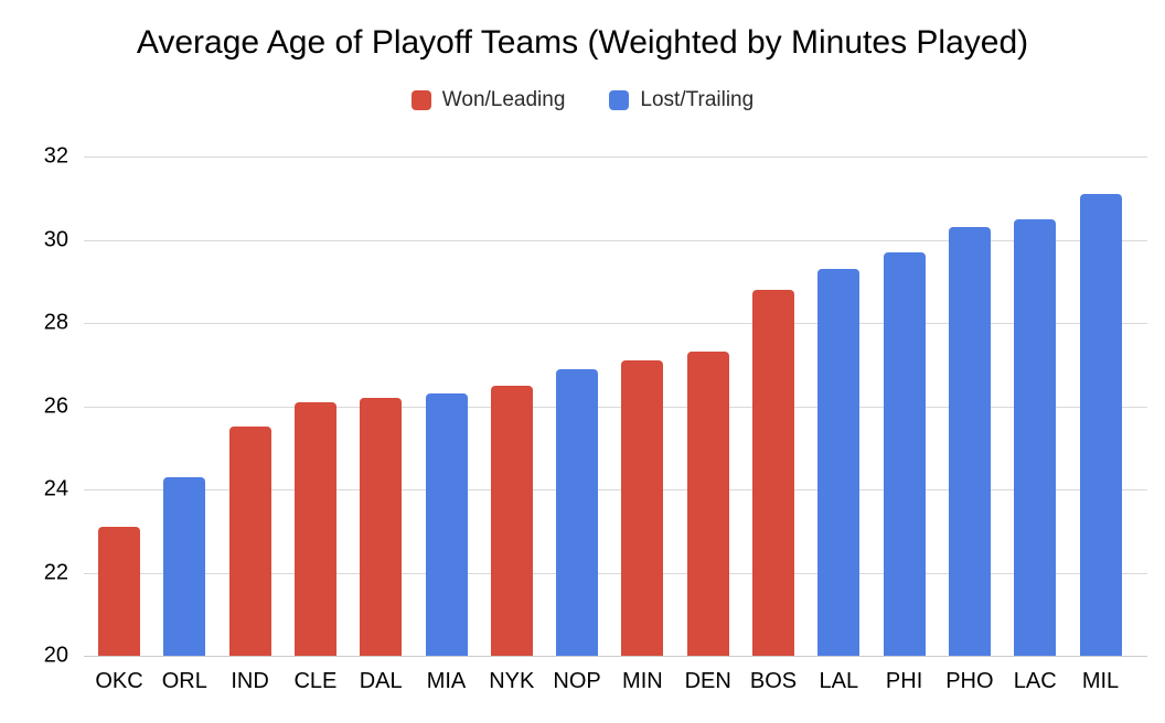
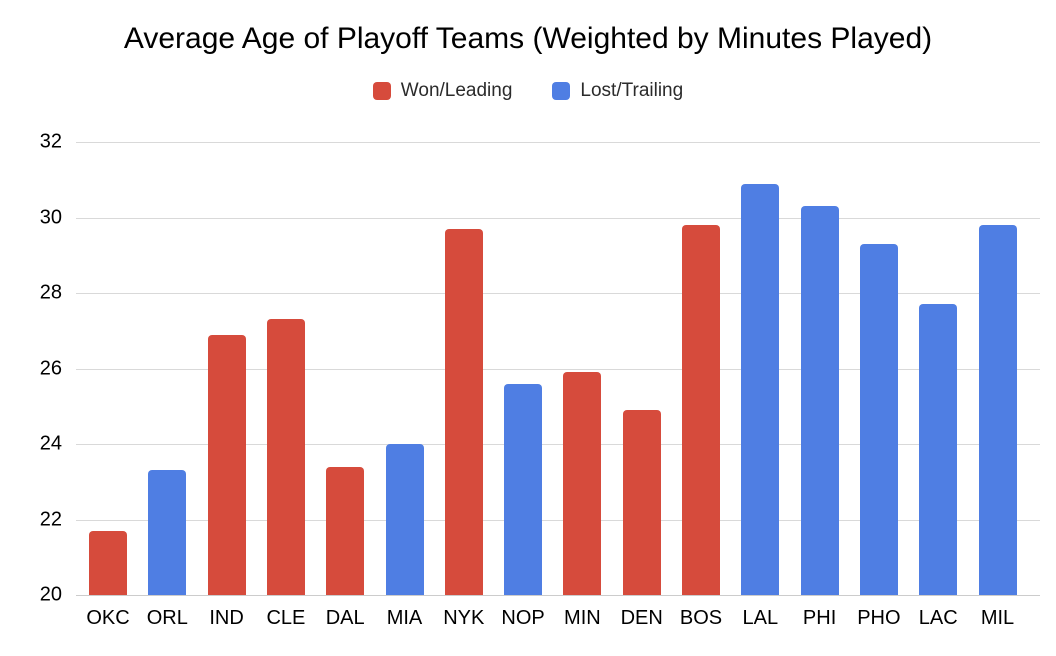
OKC: 23.1 -> 21.7
ORL: 24.3 -> 23.3
IND: 25.5 -> 26.9
CLE: 26.1 -> 27.3
DAL: 26.2 -> 23.4
MIA: 26.3 -> 24.0
NYK: 26.5 -> 29.7
NOP: 26.9 -> 25.6
MIN: 27.1 -> 25.9
DEN: 27.3 -> 24.9
BOS: 28.8 -> 29.8
LAL: 29.3 -> 30.9
PHI: 29.7 -> 30.3
PHO: 30.3 -> 29.3
LAC: 30.5 -> 27.7
MIL: 31.1 -> 29.8
